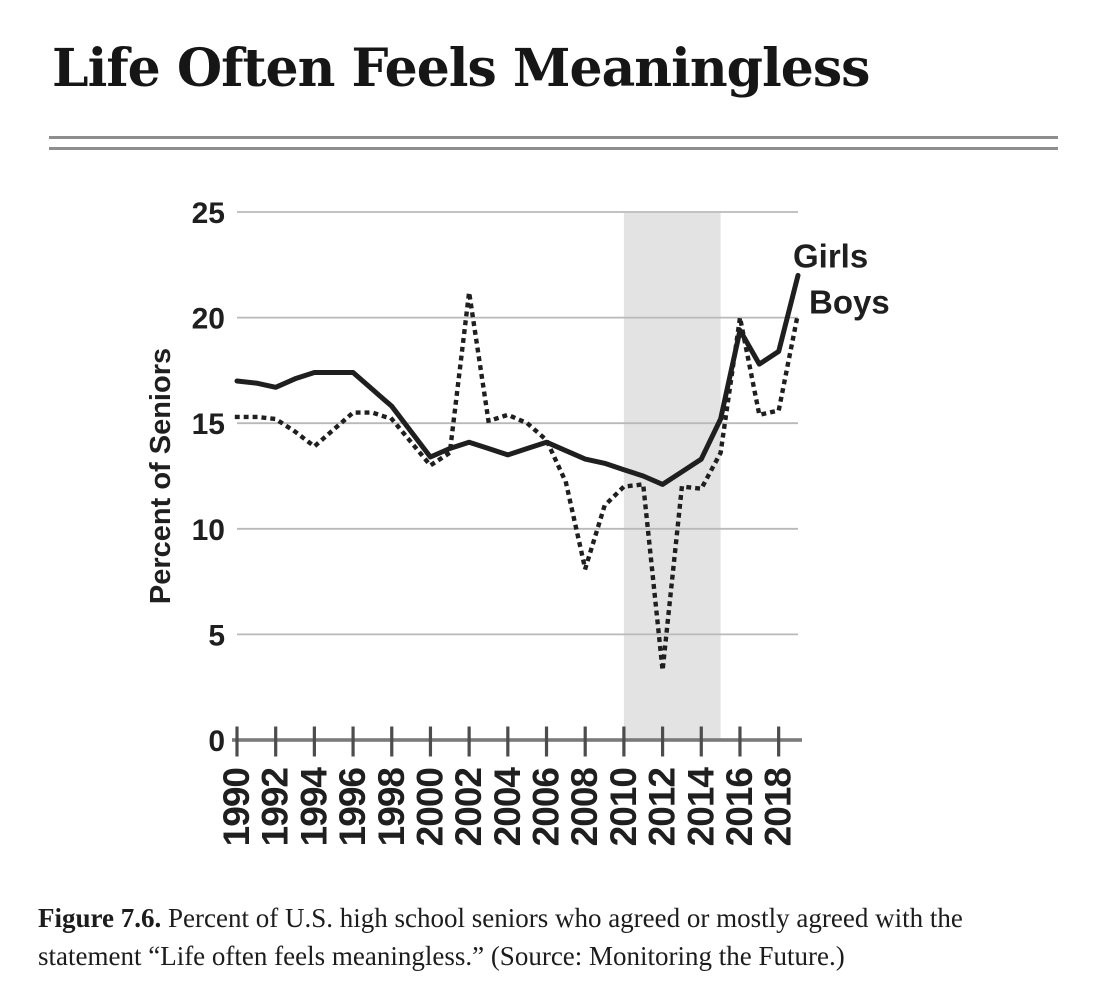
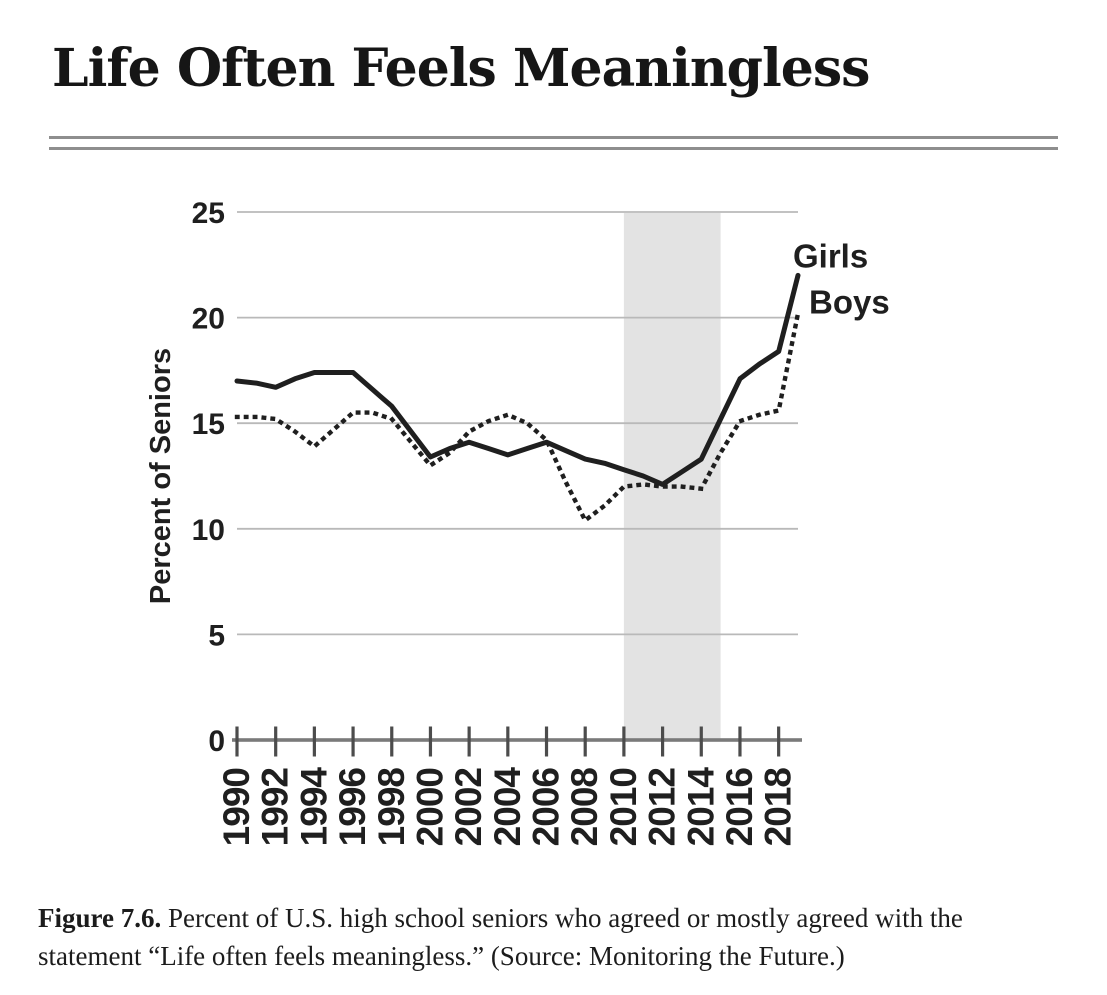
Boys/2002: 21.2 -> 14.6
Boys/2008: 8.1 -> 10.4
Boys/2012: 3.3 -> 12.0
Girls/2016: 19.4 -> 17.1
Boys/2016: 20.0 -> 15.1
